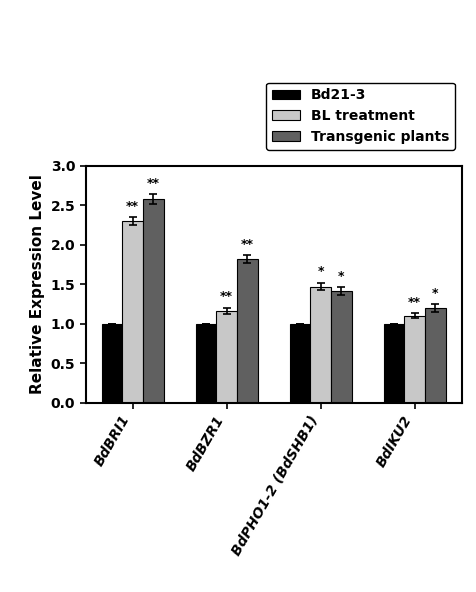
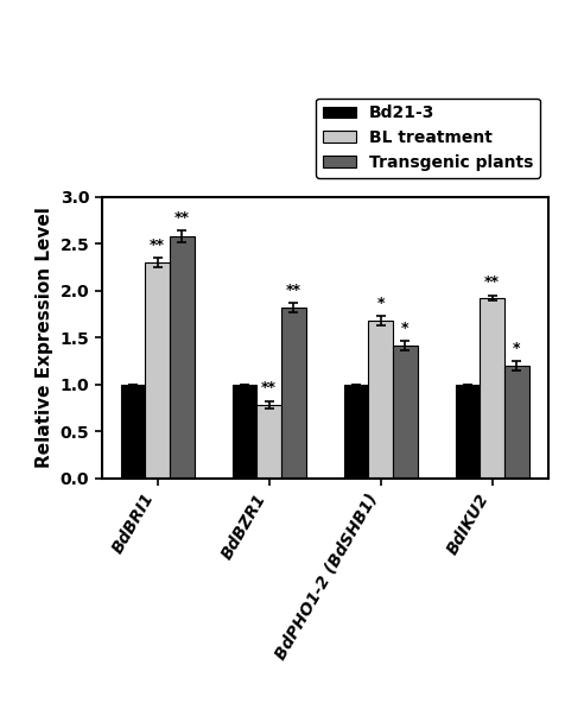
BL treatment/BdBZR1: 1.16 -> 0.78
BL treatment/BdPHO1-2 (BdSHB1): 1.47 -> 1.68
BL treatment/BdIKU2: 1.10 -> 1.92
